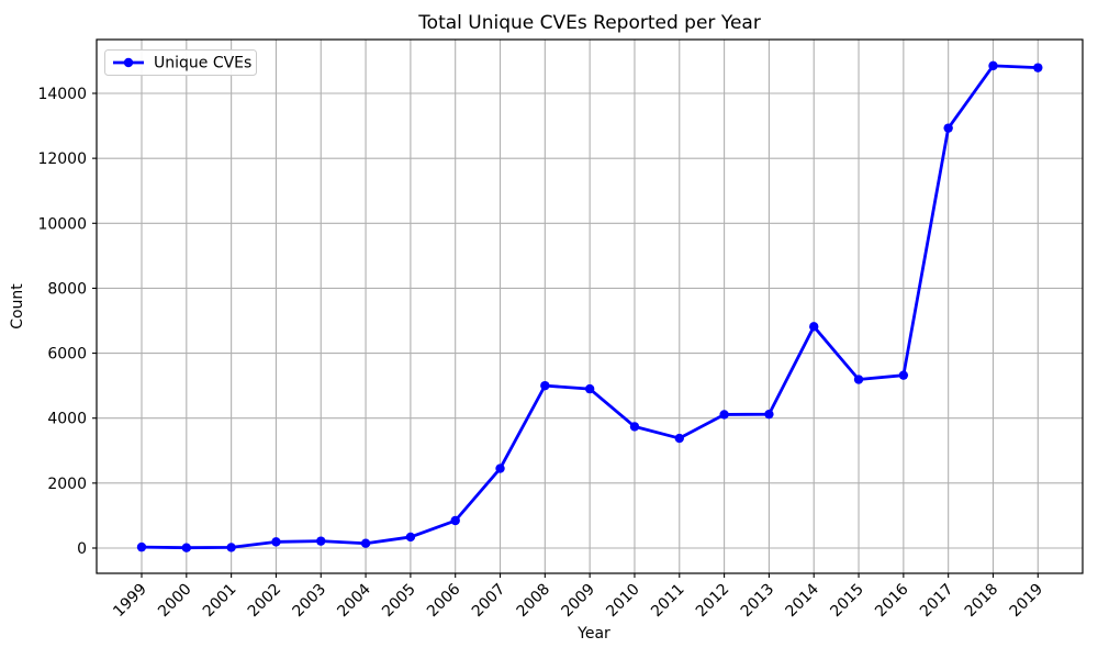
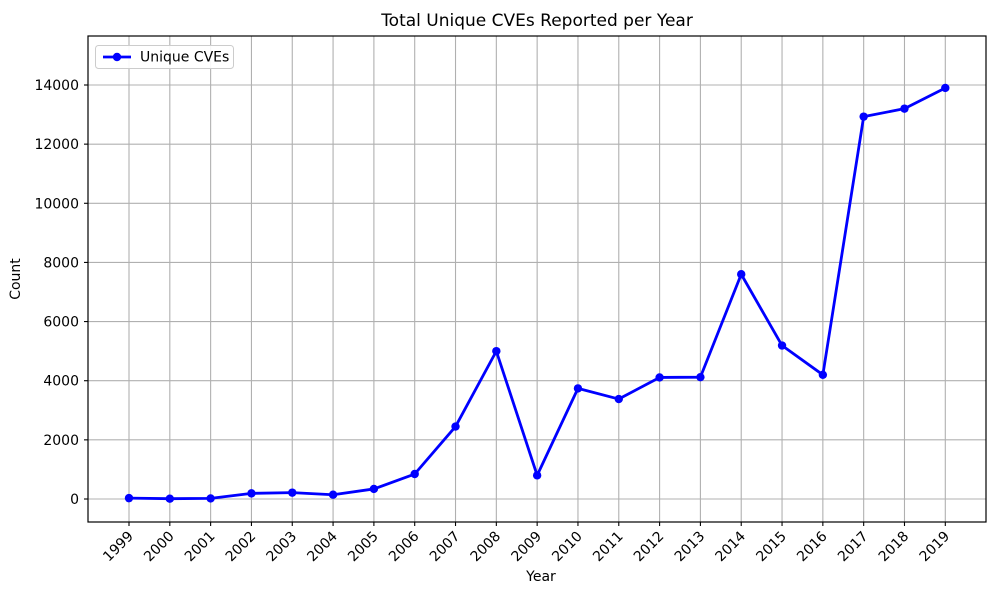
2009: 4900 -> 800
2014: 6800 -> 7600
2016: 5300 -> 4200
2018: 14800 -> 13200
2019: 14800 -> 13900
